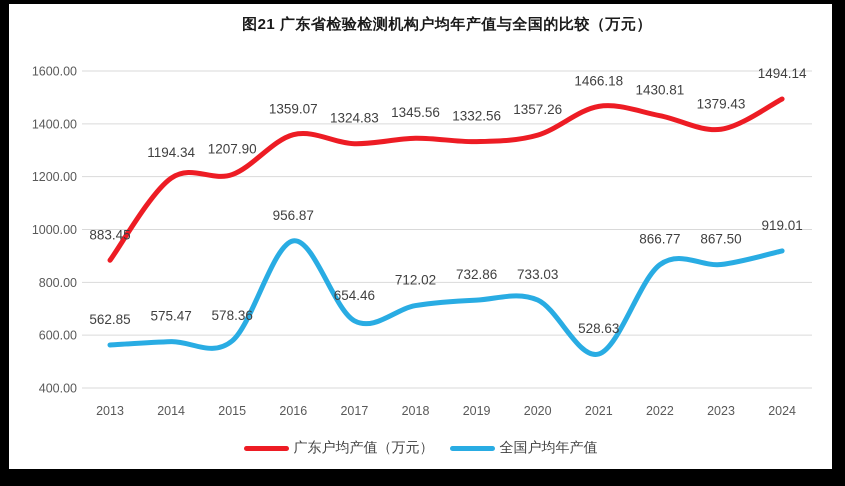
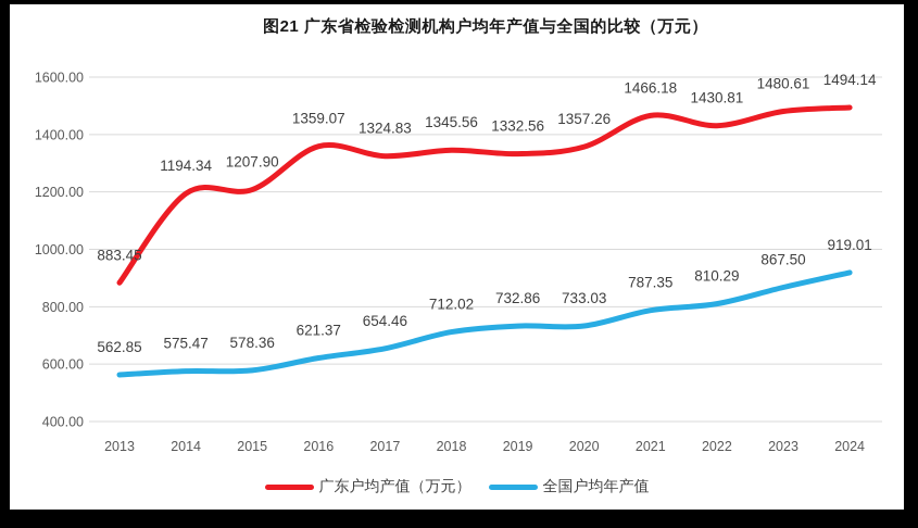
全国户均年产值/2016: 956.87 -> 621.37
全国户均年产值/2021: 528.63 -> 787.35
全国户均年产值/2022: 866.77 -> 810.29
广东户均产值（万元）/2023: 1379.43 -> 1480.61
